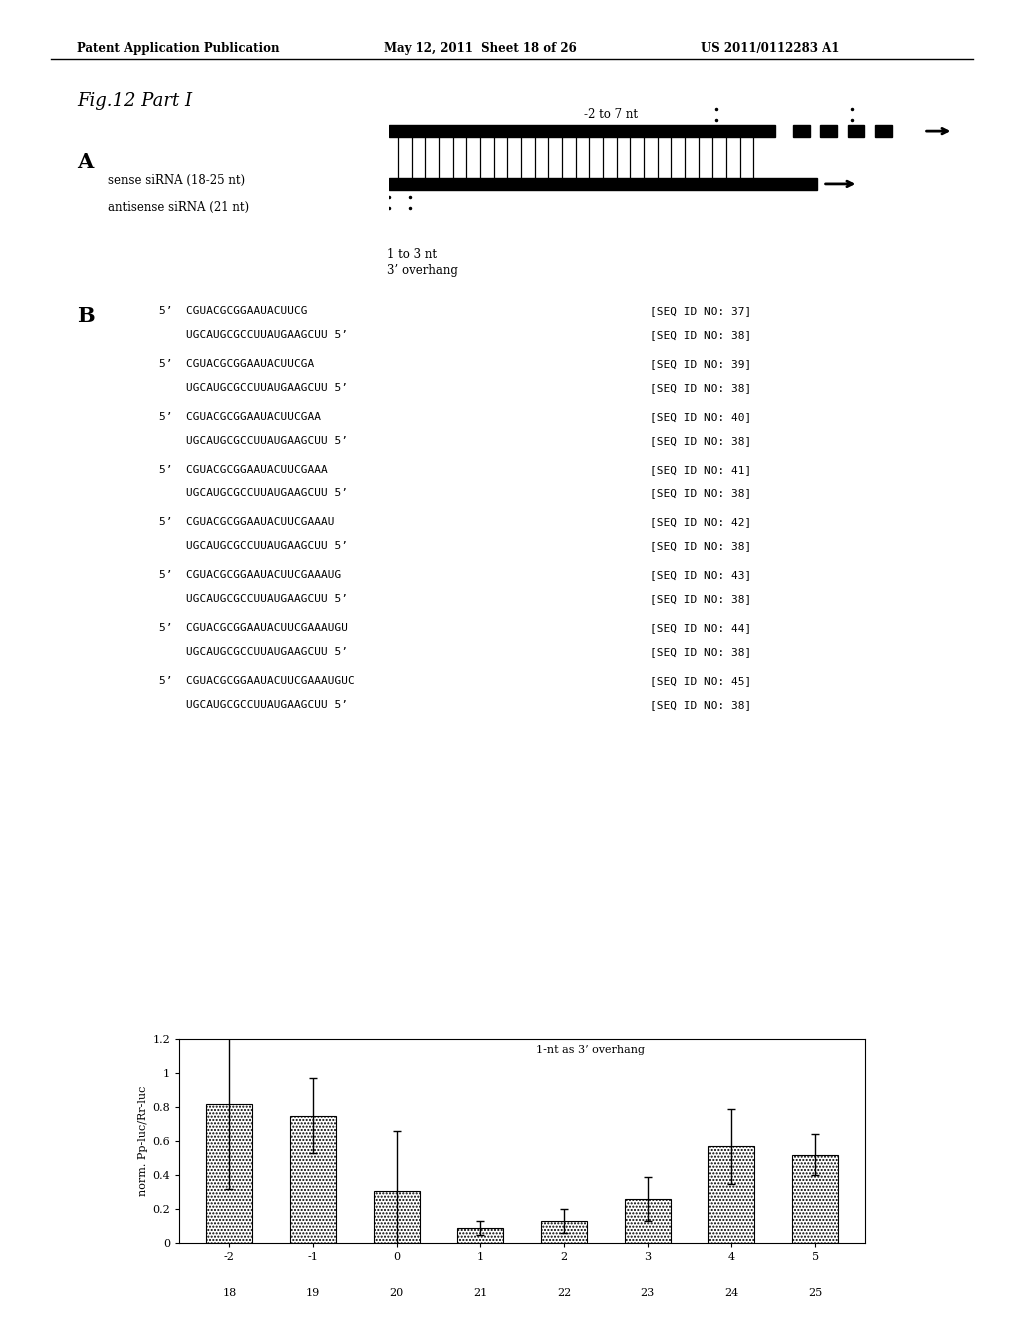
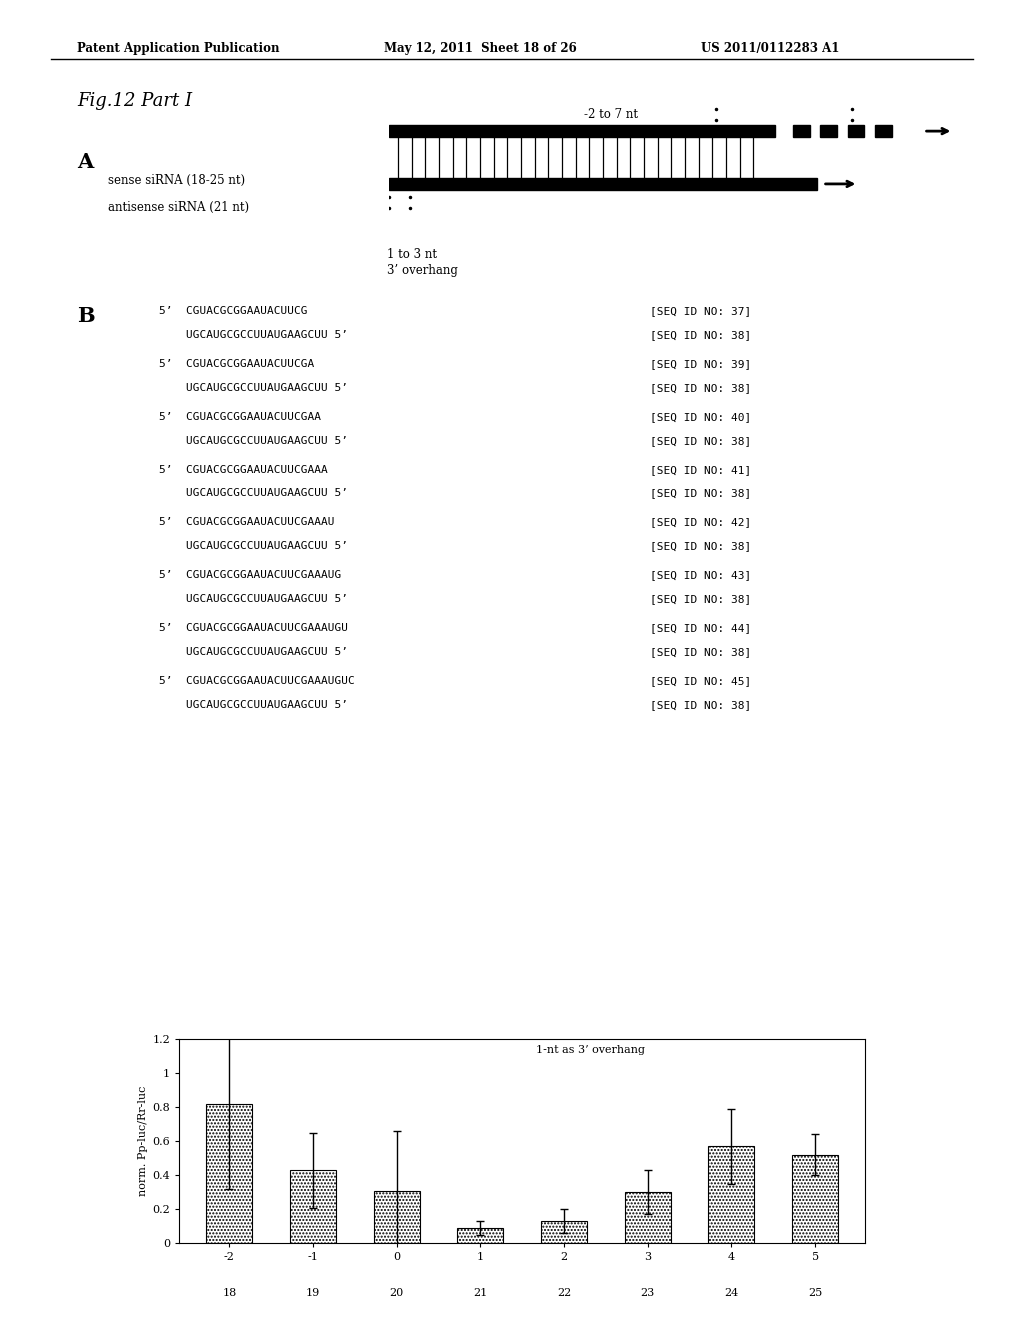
-1: 0.75 -> 0.43
3: 0.26 -> 0.30
